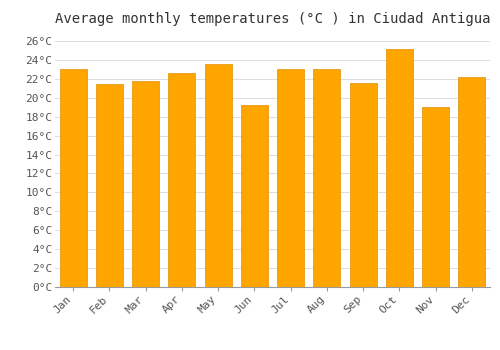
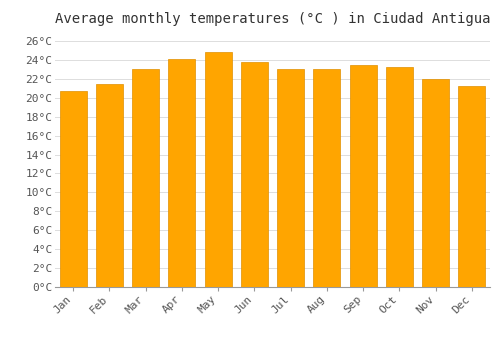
Jan: 23.0°C -> 20.7°C
Mar: 21.8°C -> 23.0°C
Apr: 22.6°C -> 24.1°C
May: 23.6°C -> 24.8°C
Jun: 19.2°C -> 23.8°C
Sep: 21.6°C -> 23.5°C
Oct: 25.2°C -> 23.3°C
Nov: 19.0°C -> 22.0°C
Dec: 22.2°C -> 21.2°C
